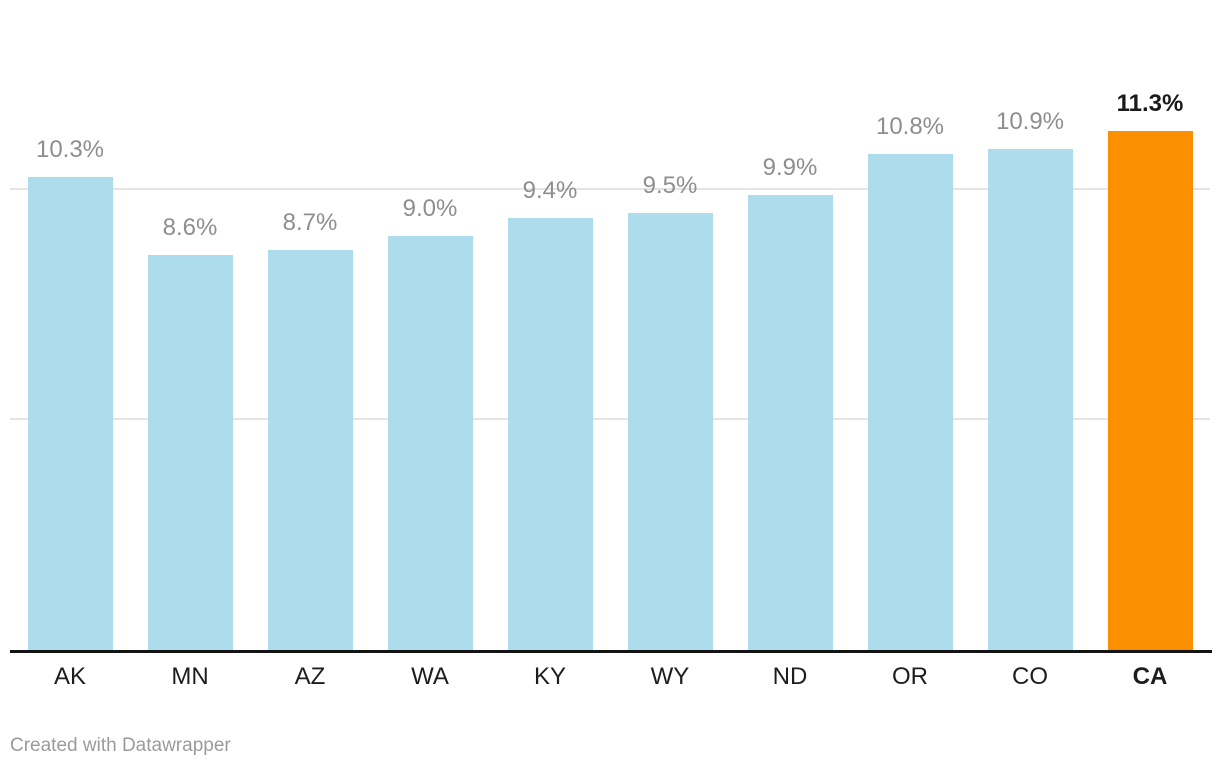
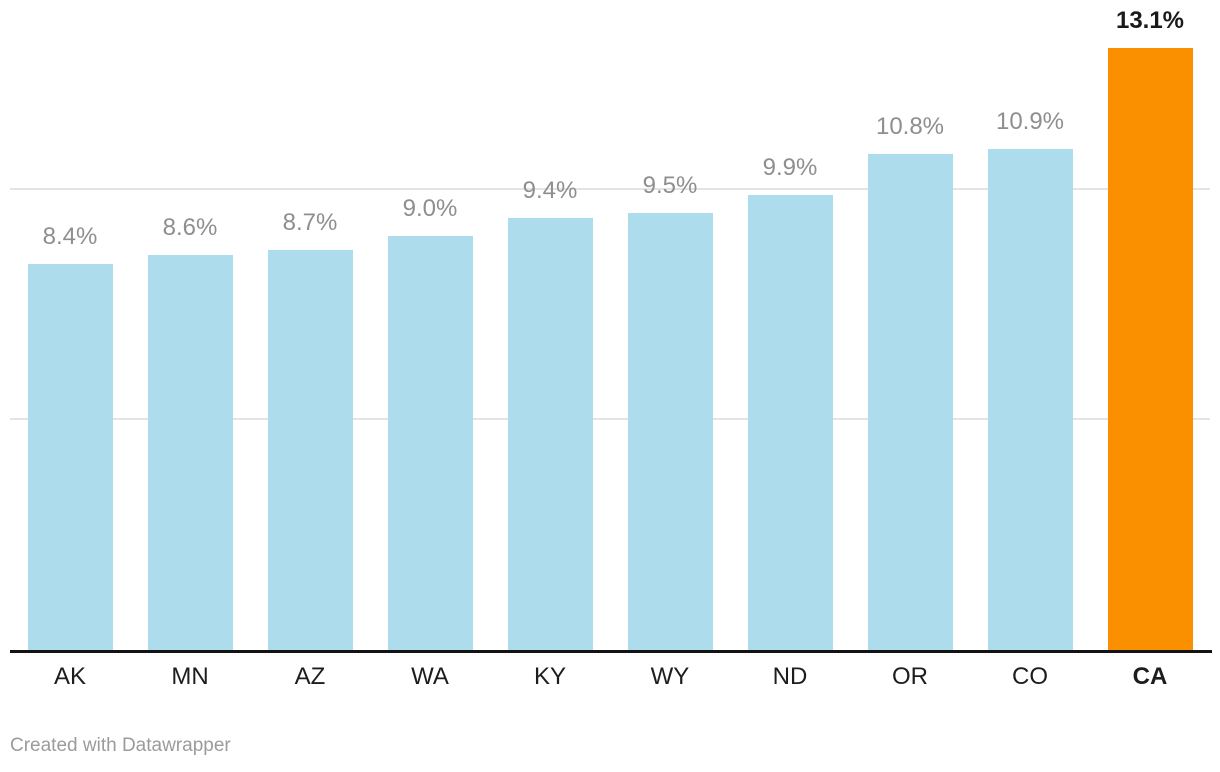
AK: 10.3% -> 8.4%
CA: 11.3% -> 13.1%
